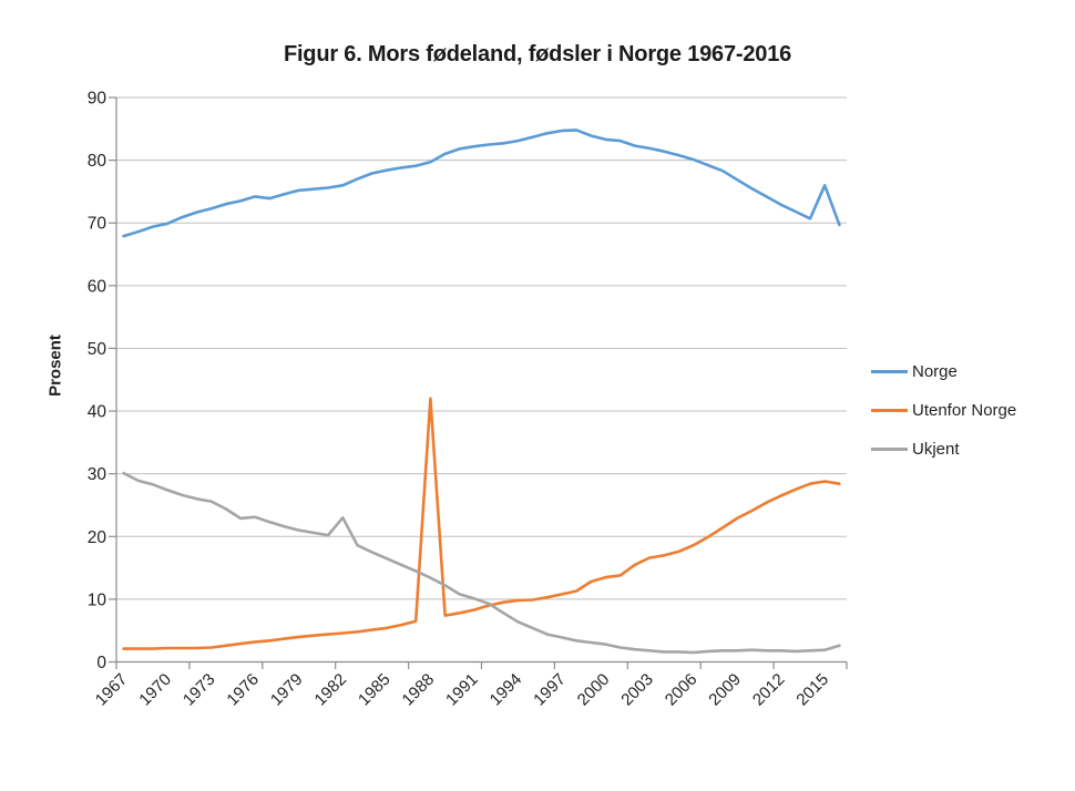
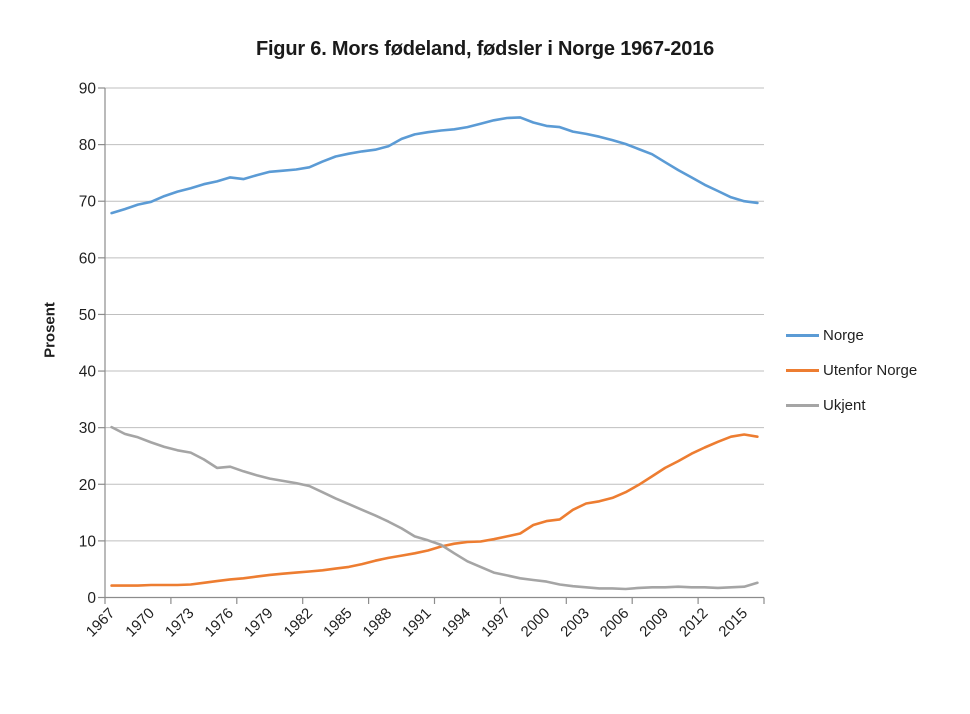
Ukjent/1982: 23 -> 20
Utenfor Norge/1988: 42 -> 7
Norge/2015: 76 -> 70
